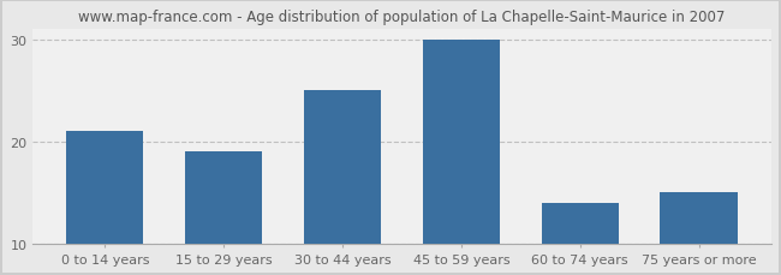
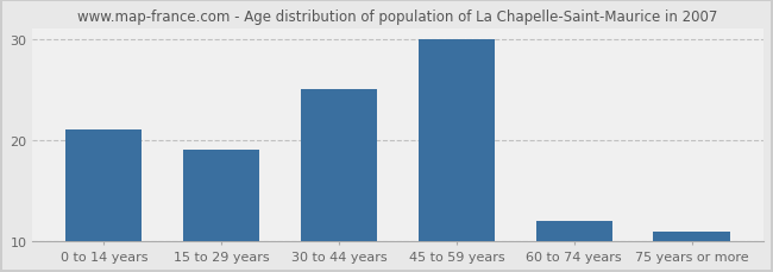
60 to 74 years: 14 -> 12
75 years or more: 15 -> 11
